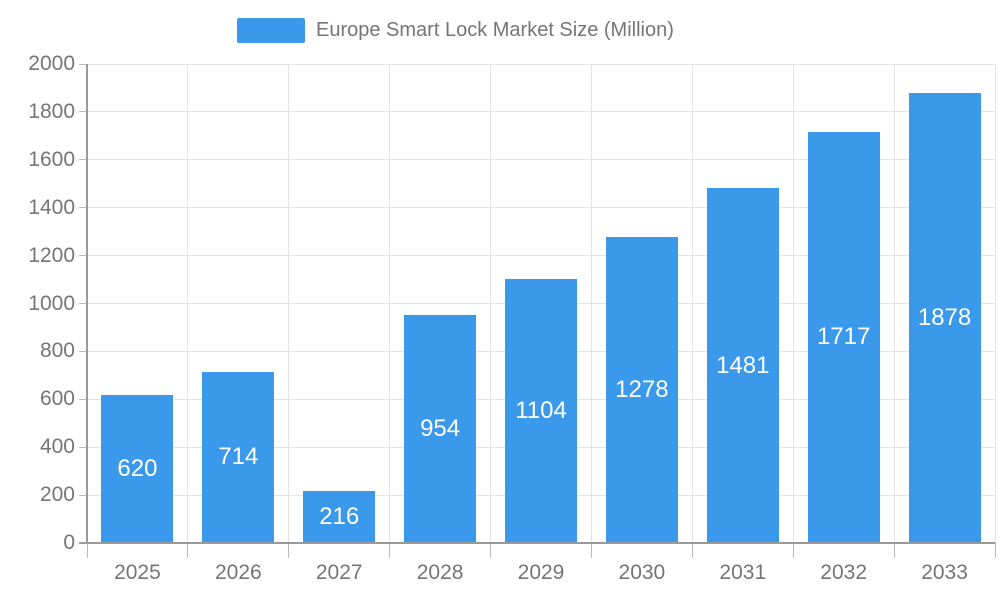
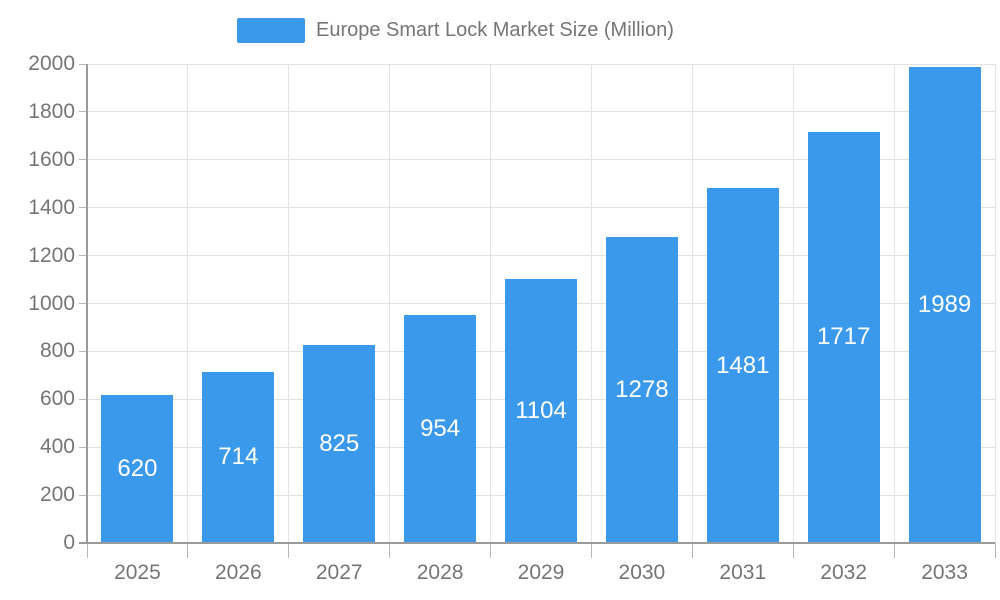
2027: 216 -> 825
2033: 1878 -> 1989
